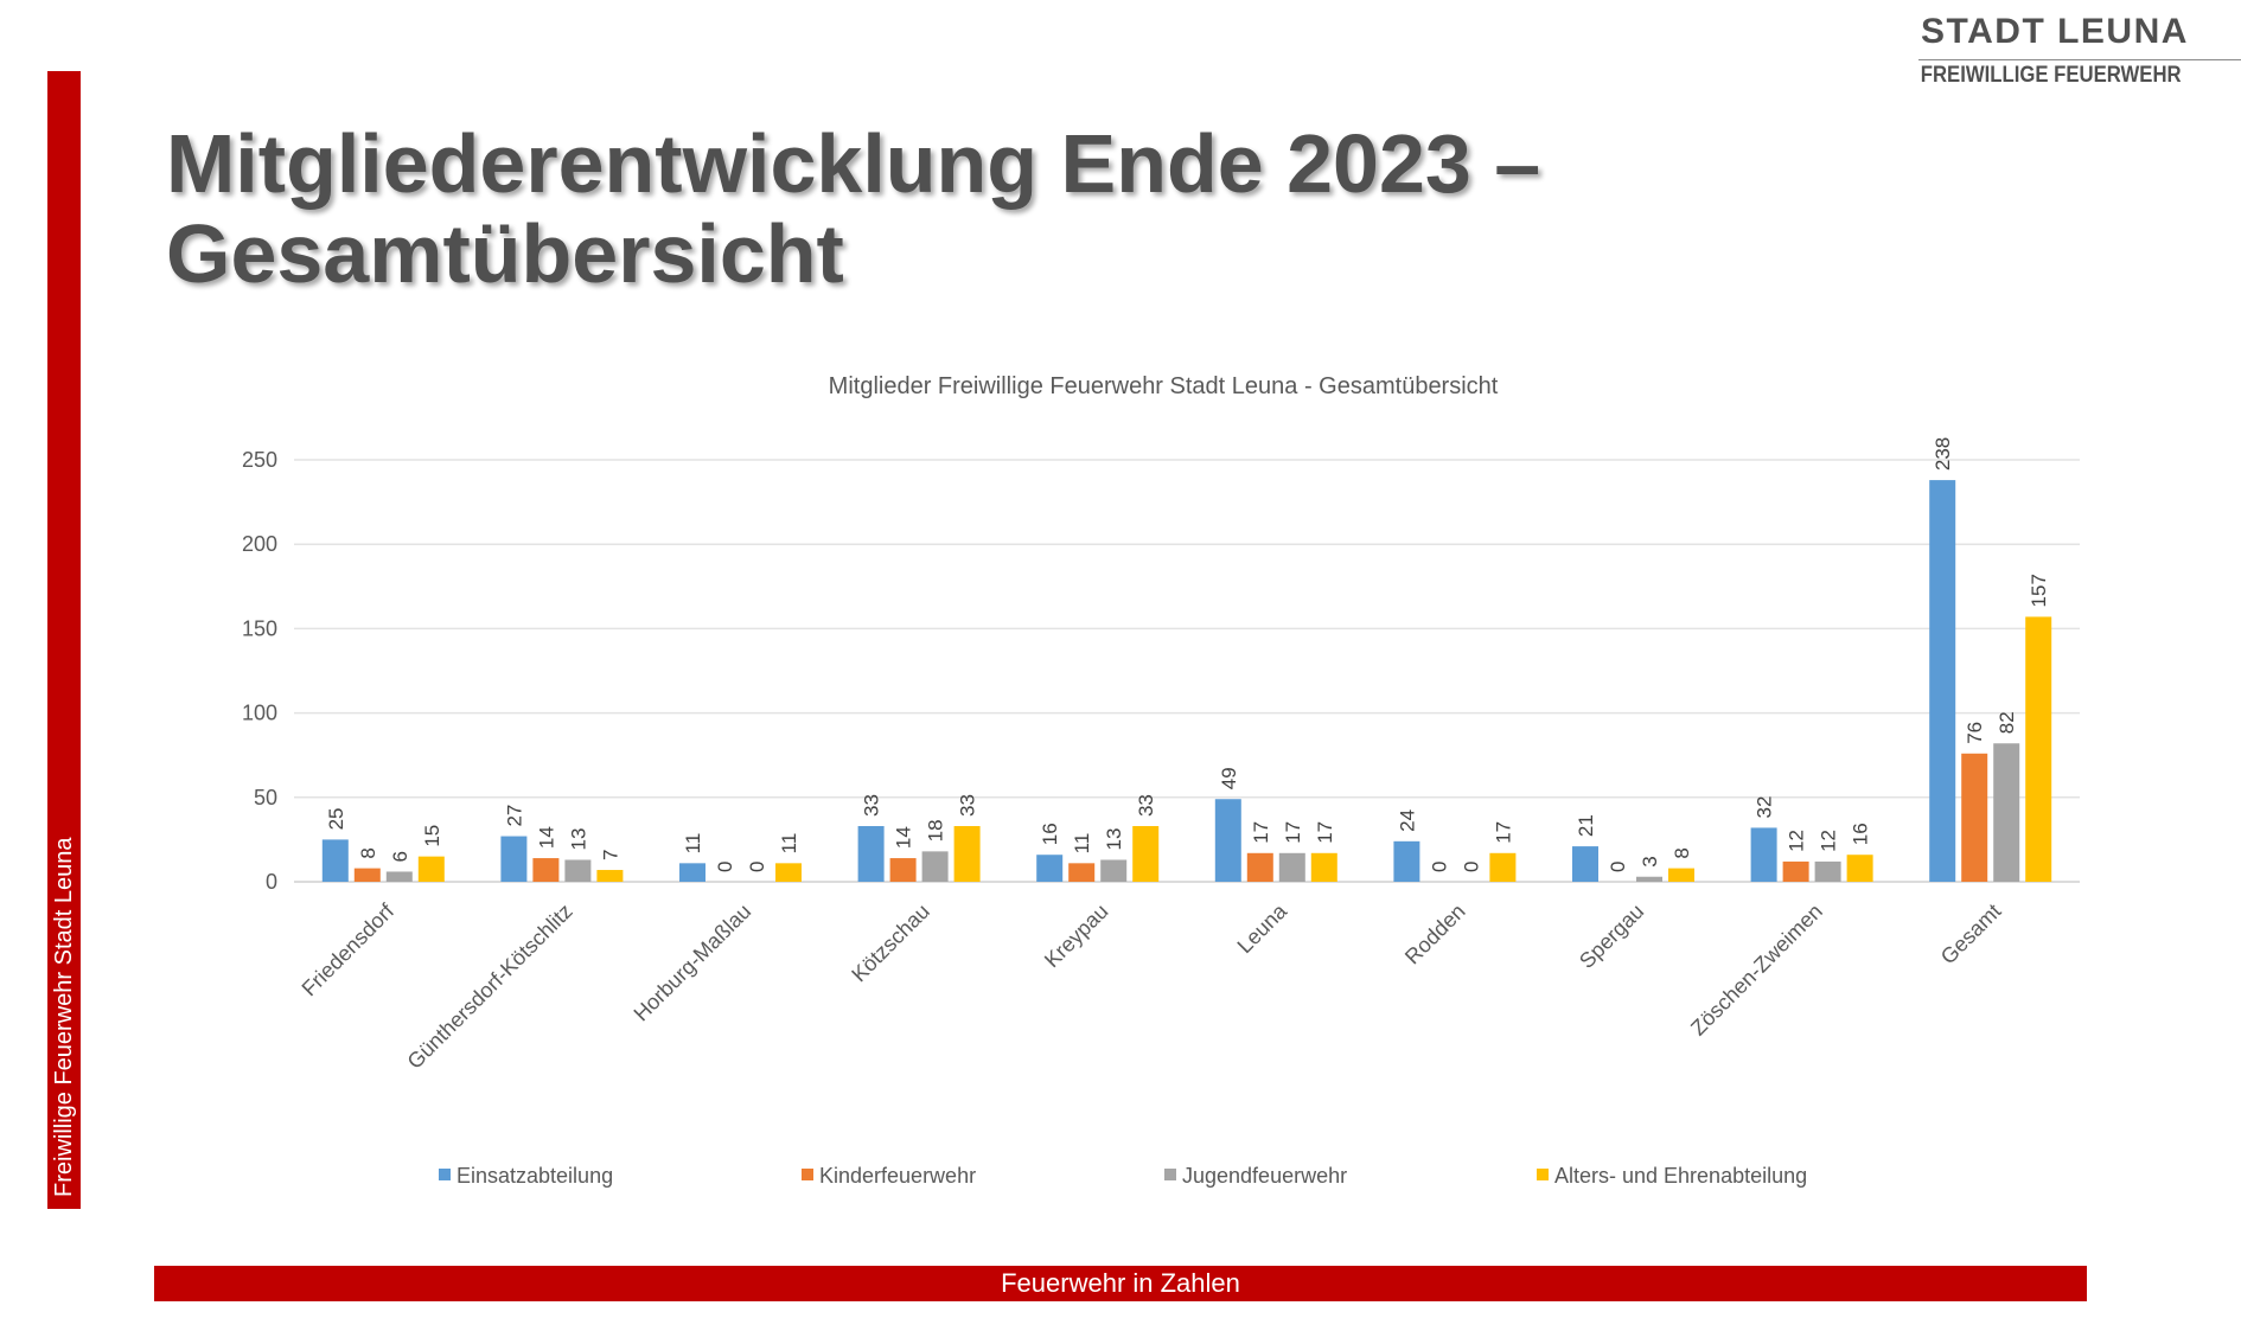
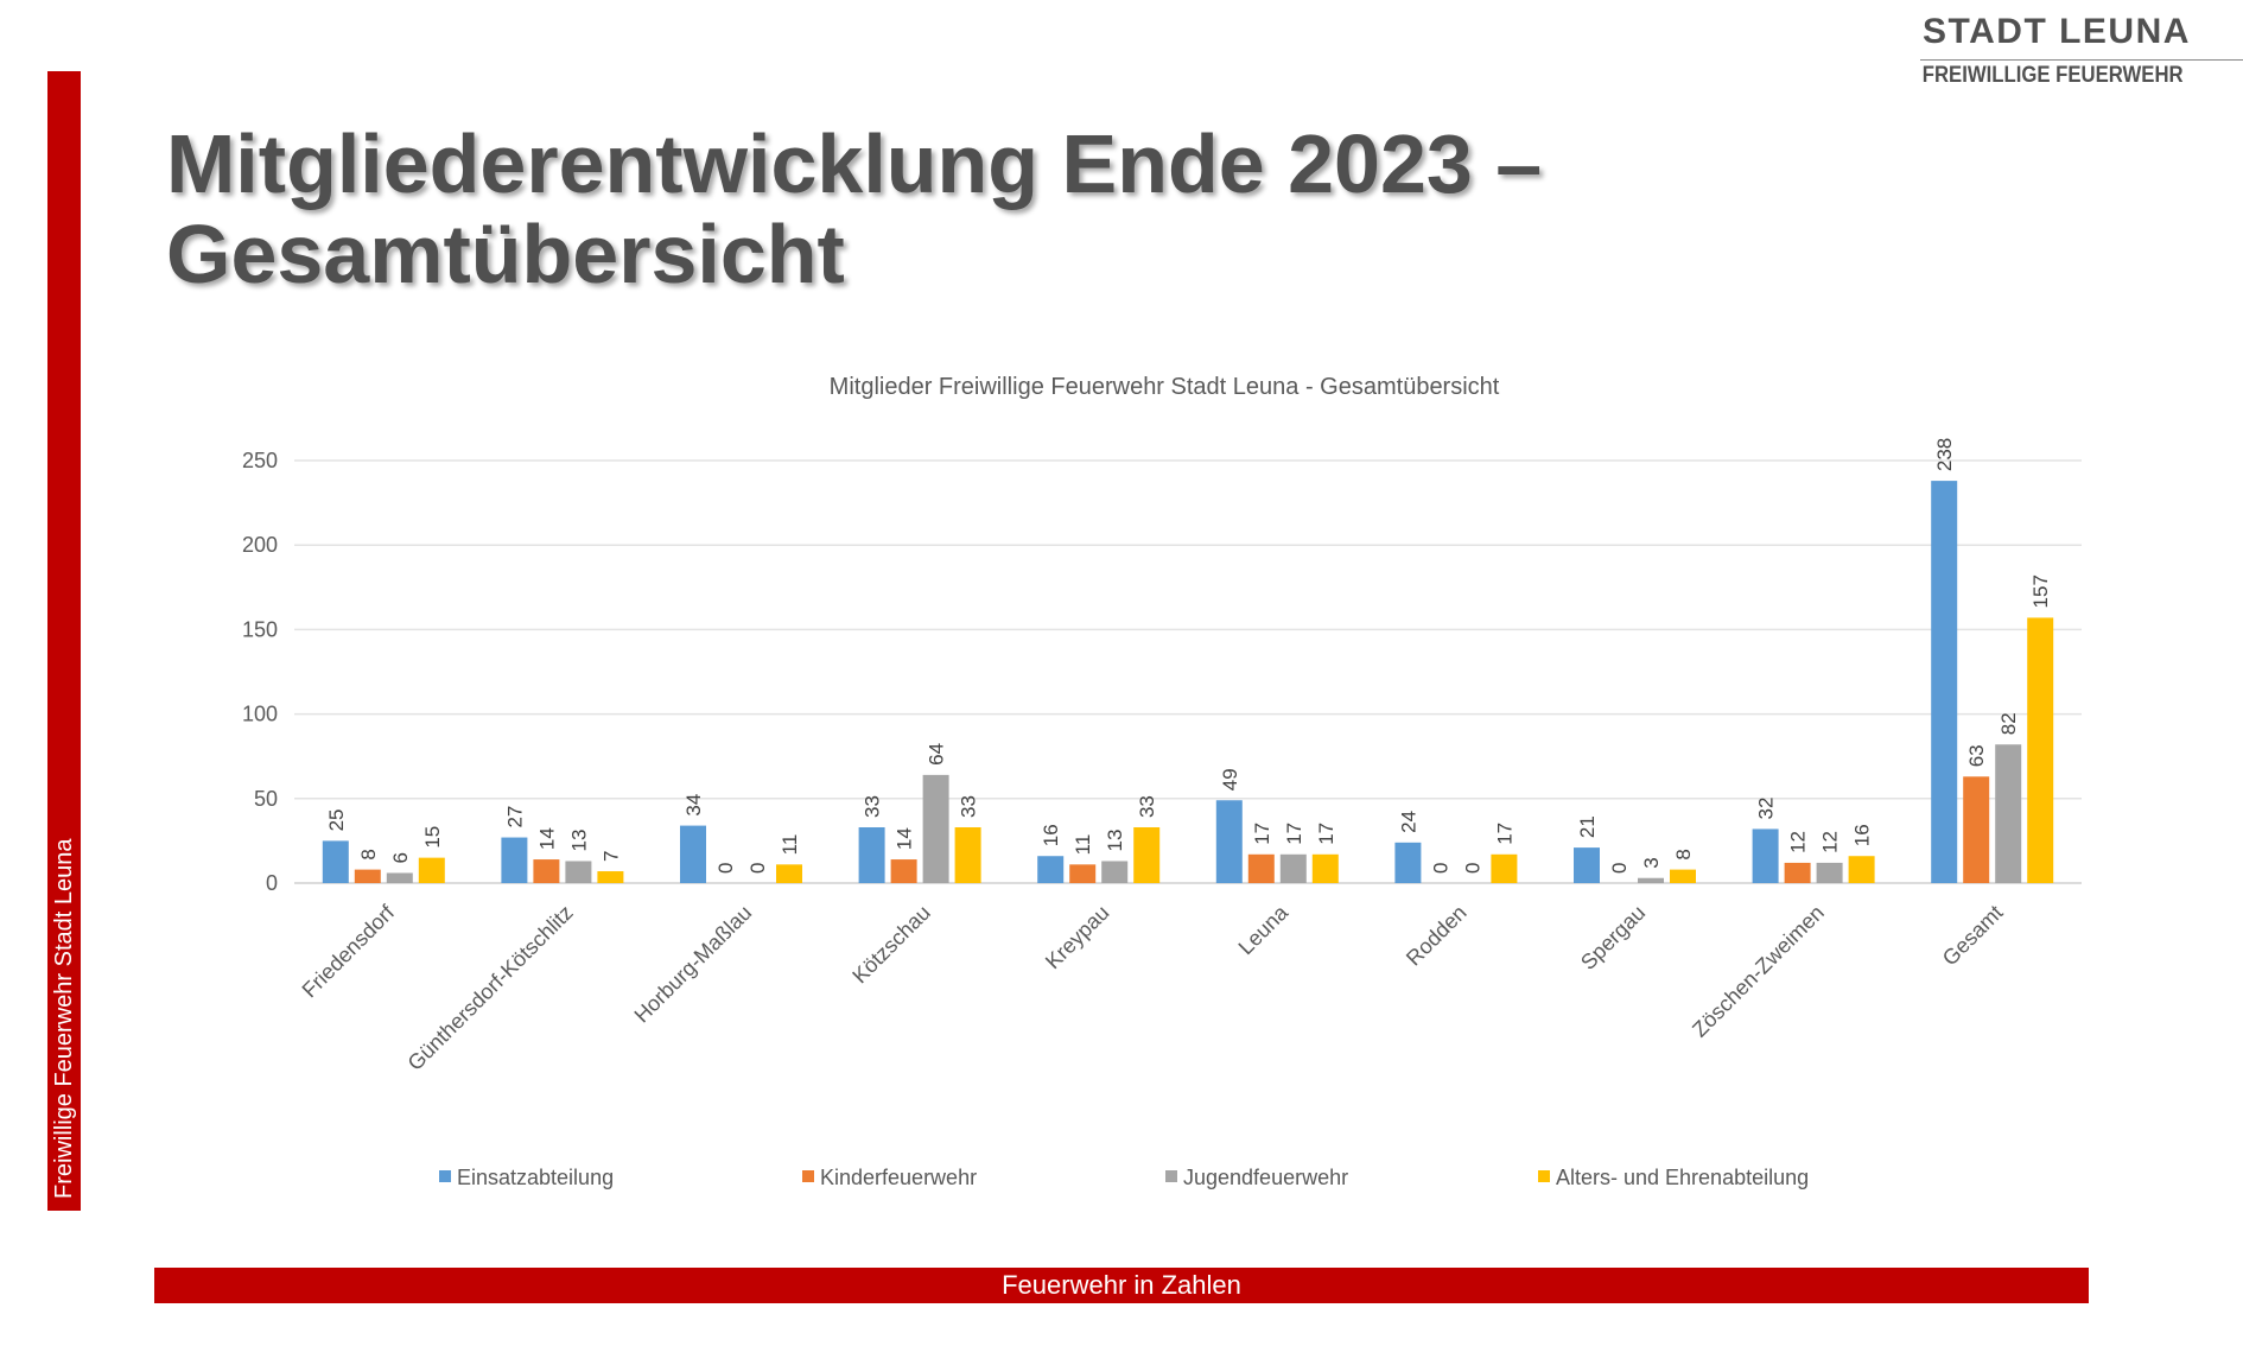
Einsatzabteilung/Horburg-Maßlau: 11 -> 34
Jugendfeuerwehr/Kötzschau: 18 -> 64
Kinderfeuerwehr/Gesamt: 76 -> 63
